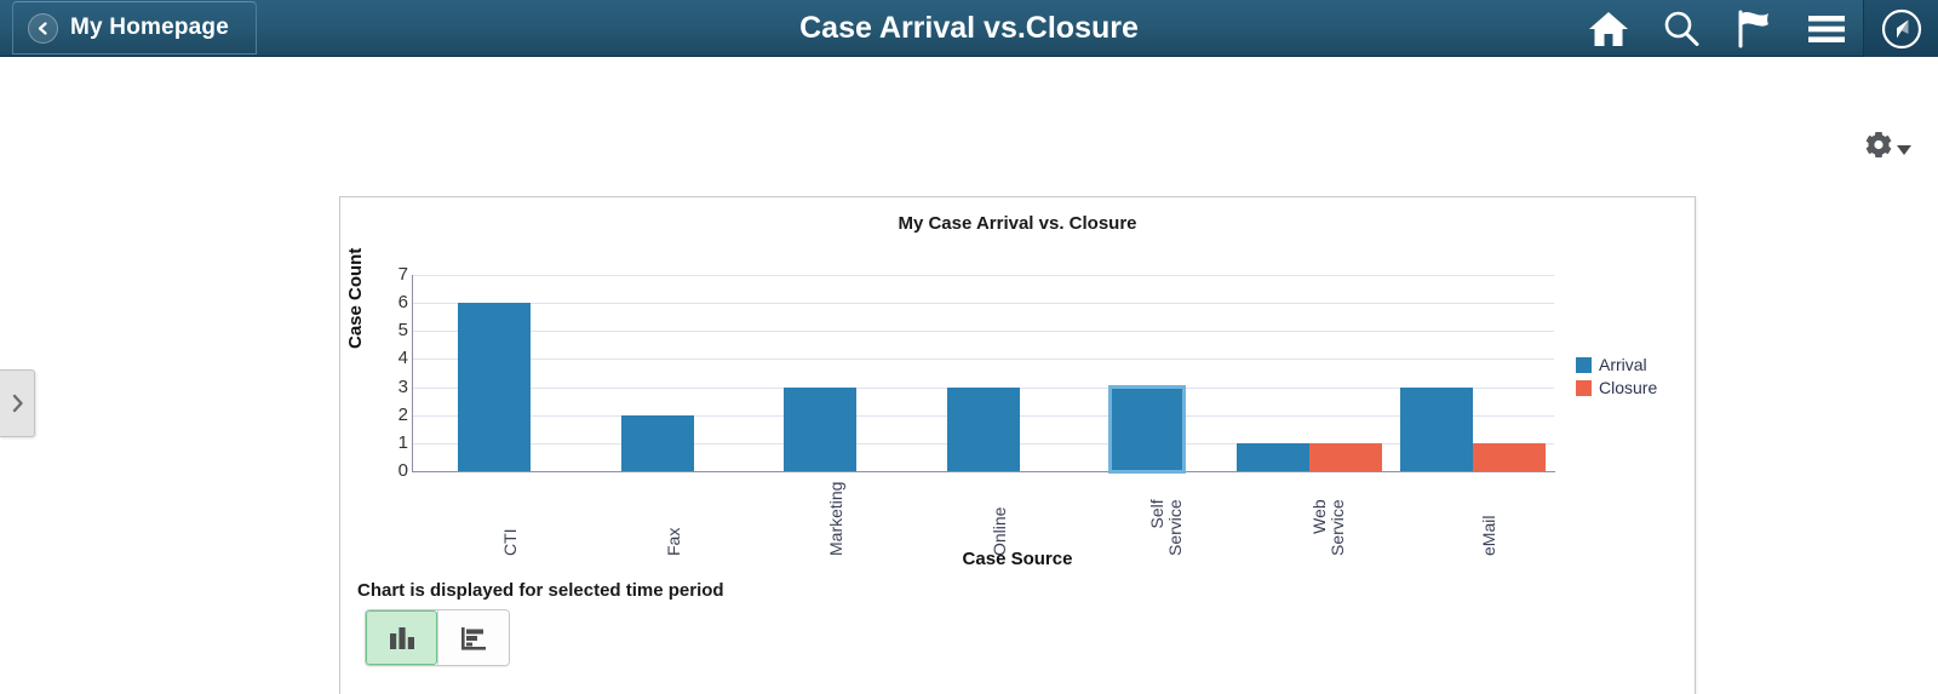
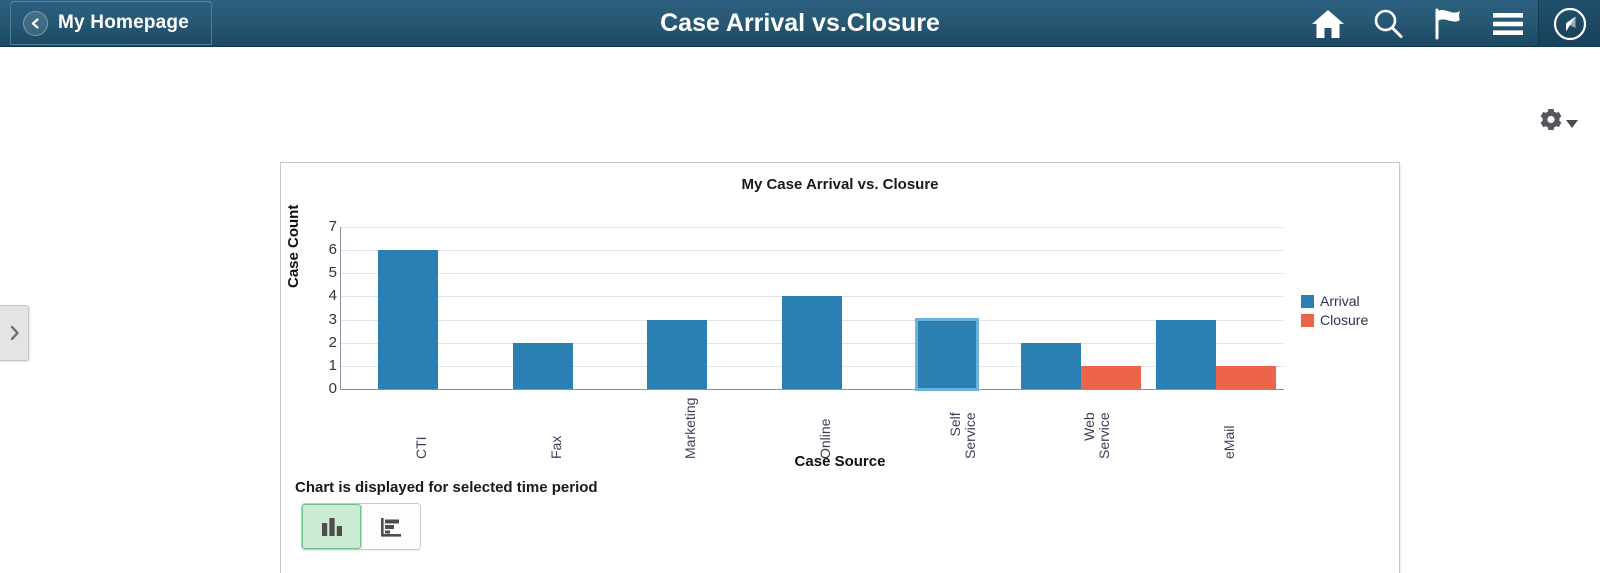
Arrival/Online: 3 -> 4
Arrival/Web Service: 1 -> 2
